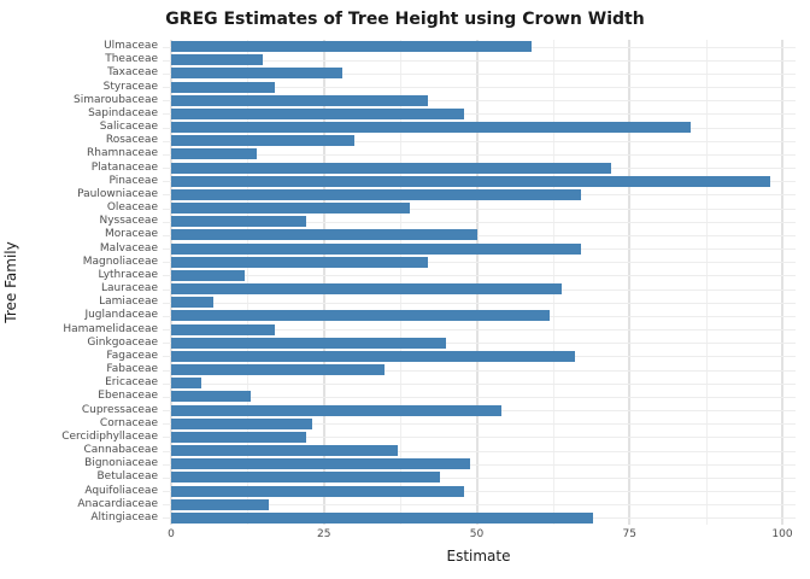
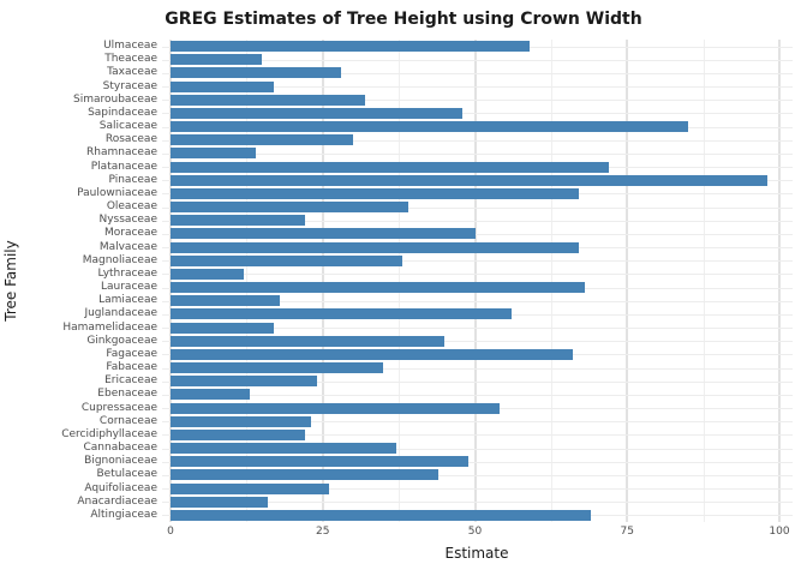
Simaroubaceae: 42 -> 32
Magnoliaceae: 42 -> 38
Lauraceae: 64 -> 68
Lamiaceae: 7 -> 18
Juglandaceae: 62 -> 56
Ericaceae: 5 -> 24
Aquifoliaceae: 48 -> 26
